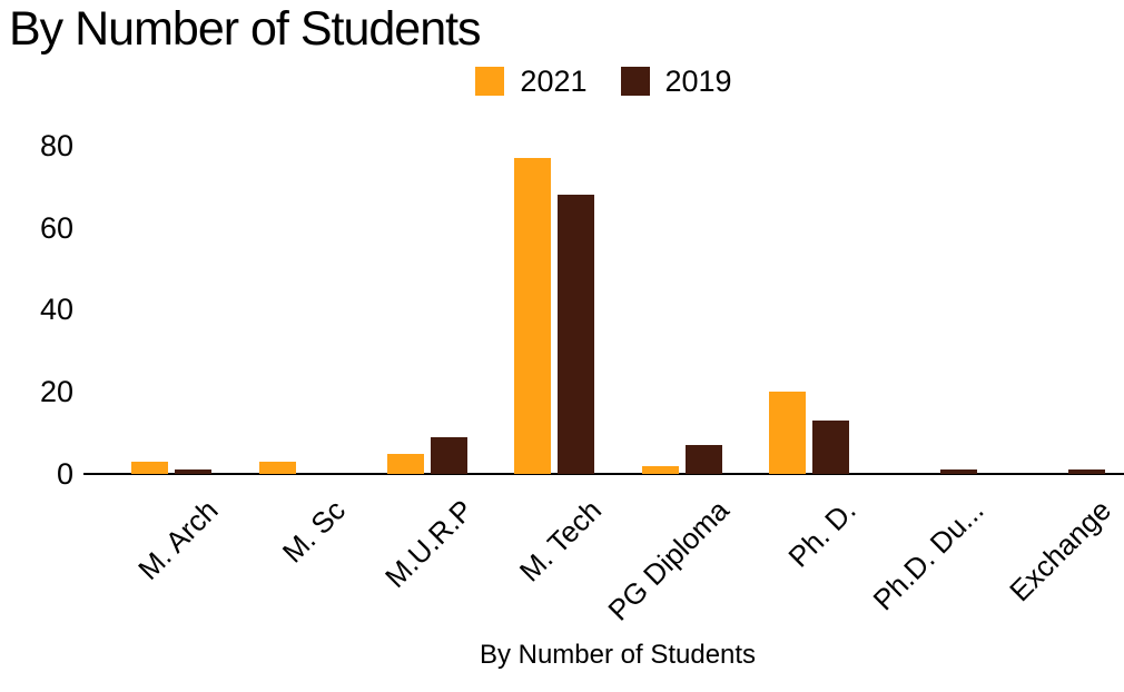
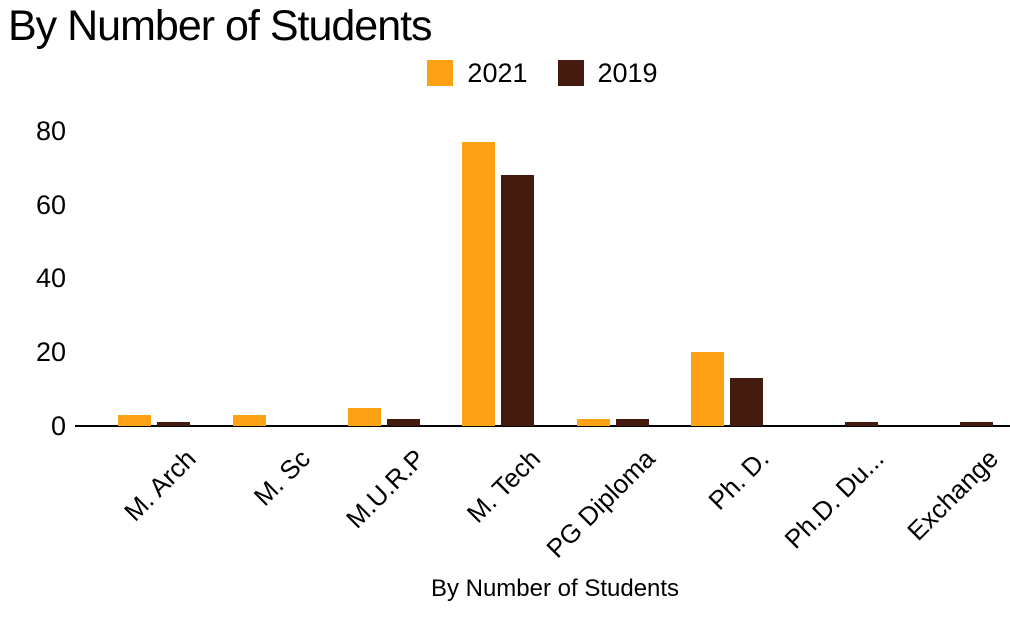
2019/M.U.R.P: 9 -> 2
2019/PG Diploma: 7 -> 2
